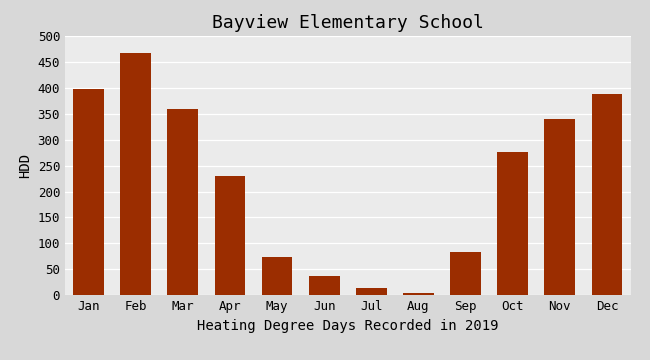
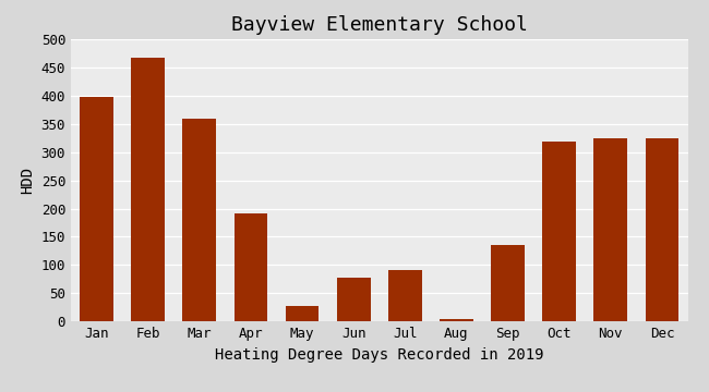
Apr: 230 -> 192
May: 73 -> 28
Jun: 37 -> 78
Jul: 14 -> 92
Sep: 84 -> 136
Oct: 276 -> 318
Nov: 340 -> 324
Dec: 388 -> 324
